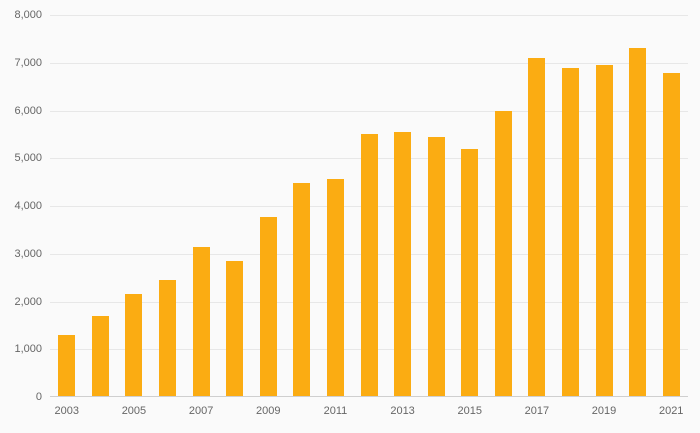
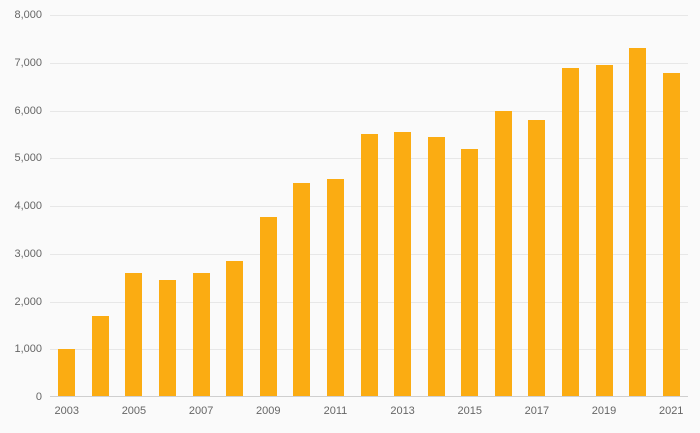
2003: 1300 -> 1000
2005: 2200 -> 2600
2007: 3200 -> 2600
2017: 7100 -> 5800
